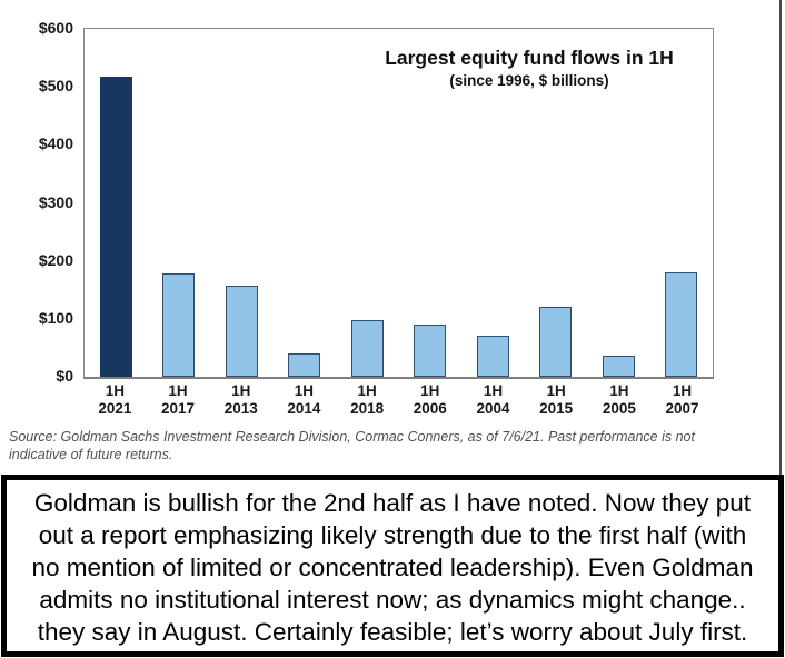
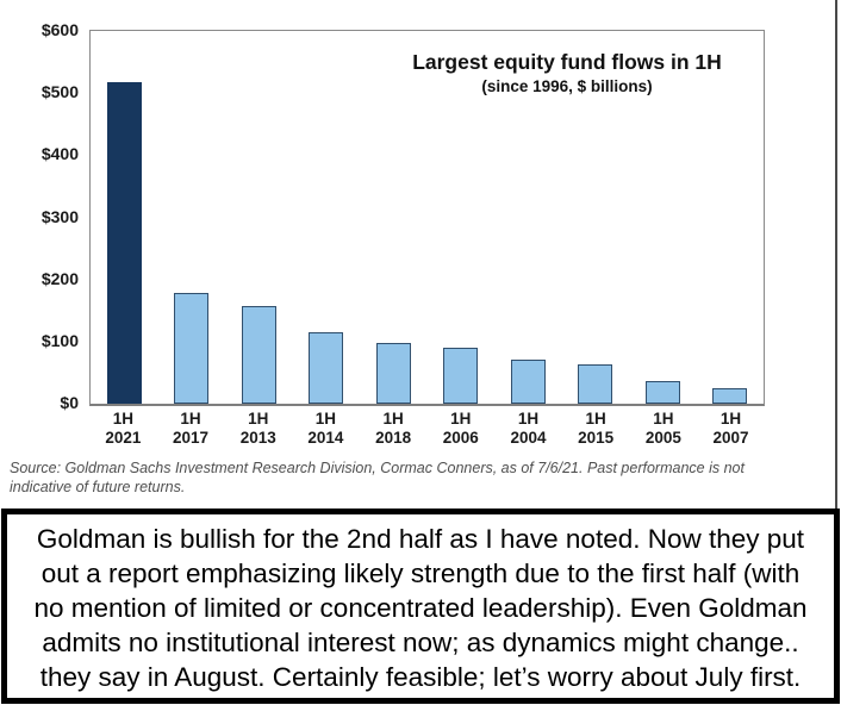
1H 2014: $40 -> $120
1H 2015: $120 -> $60
1H 2007: $180 -> $20
